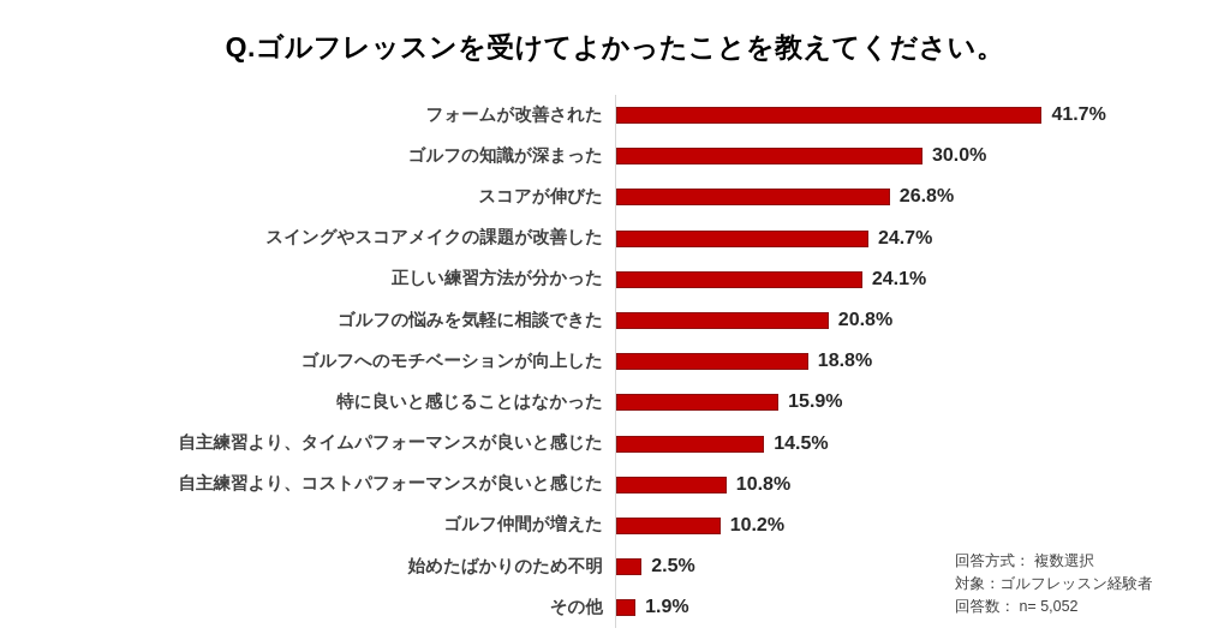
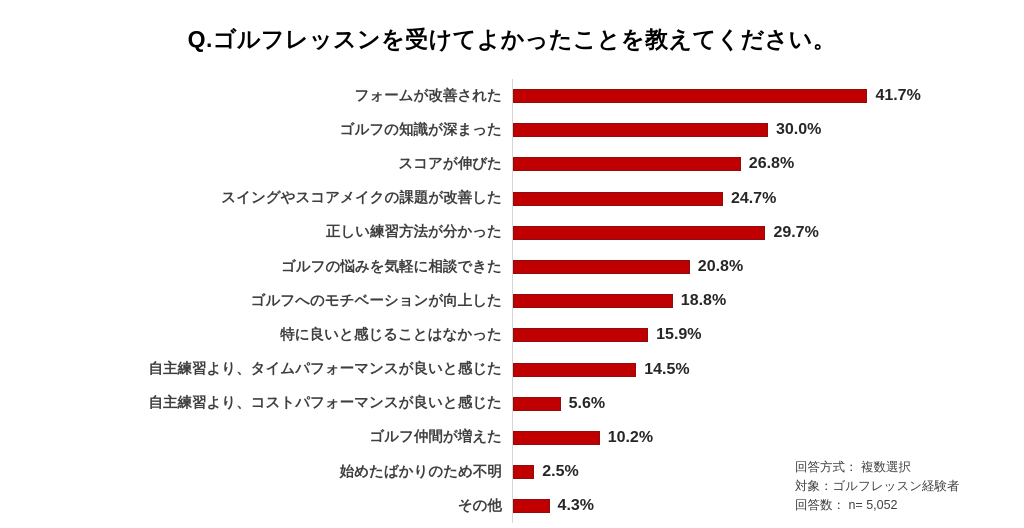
正しい練習方法が分かった: 24.1% -> 29.7%
自主練習より、コストパフォーマンスが良いと感じた: 10.8% -> 5.6%
その他: 1.9% -> 4.3%
